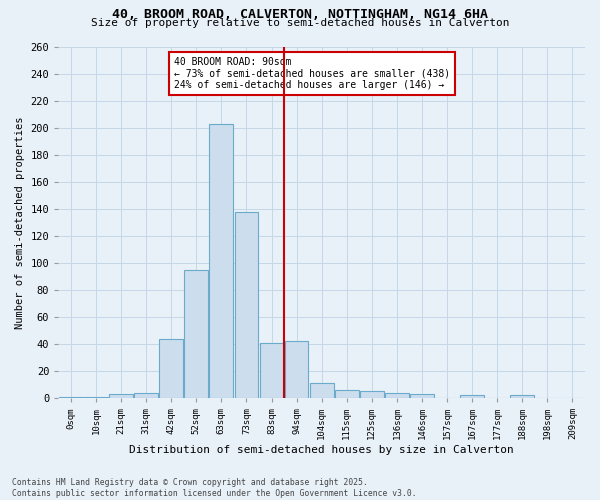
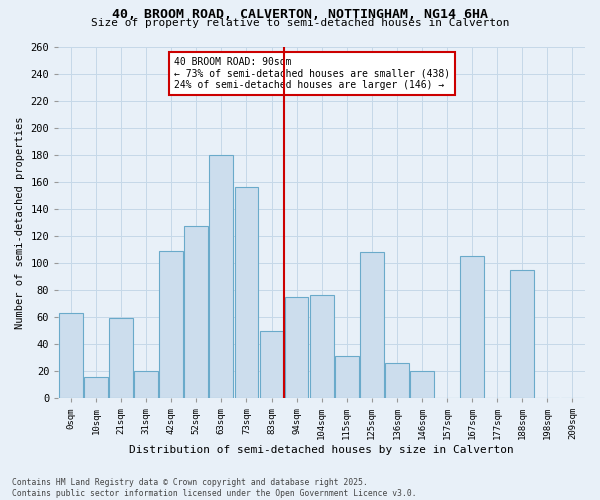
0sqm: 1 -> 63
10sqm: 1 -> 16
21sqm: 3 -> 59
31sqm: 4 -> 20
42sqm: 44 -> 109
52sqm: 95 -> 127
63sqm: 203 -> 180
73sqm: 138 -> 156
83sqm: 41 -> 50
94sqm: 42 -> 75
104sqm: 11 -> 76
115sqm: 6 -> 31
125sqm: 5 -> 108
136sqm: 4 -> 26
146sqm: 3 -> 20
167sqm: 2 -> 105
188sqm: 2 -> 95
